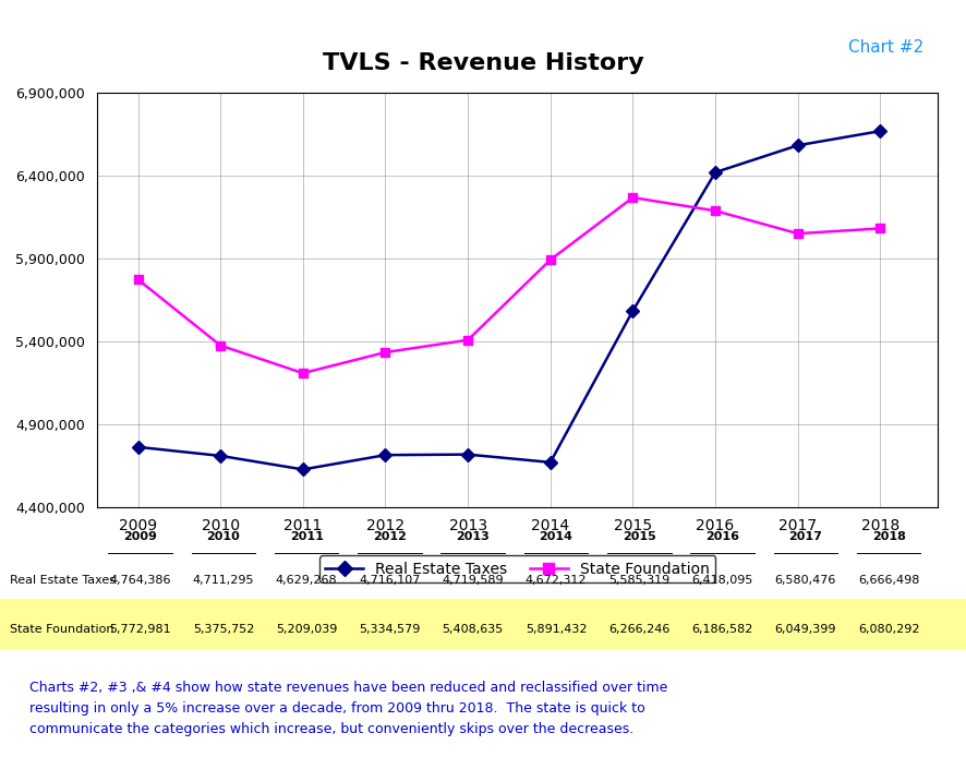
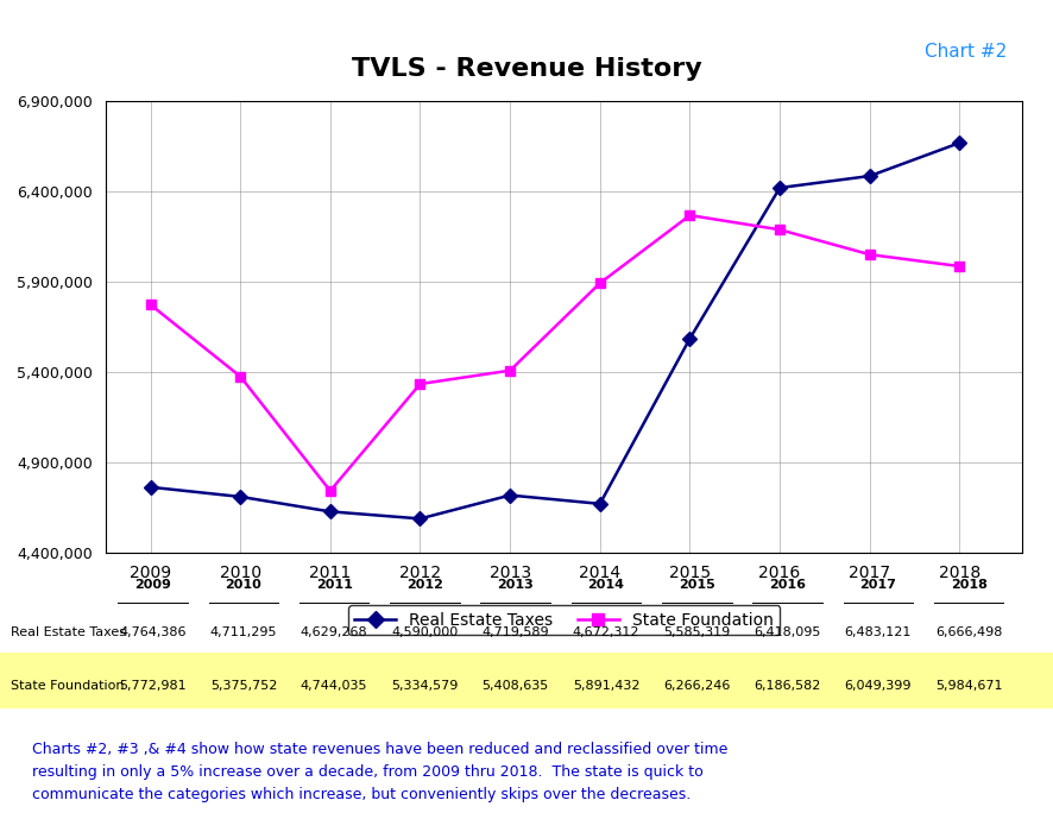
State Foundation/2011: 5,209,039 -> 4,744,035
Real Estate Taxes/2012: 4,720,000 -> 4,590,000
Real Estate Taxes/2017: 6,580,476 -> 6,483,121
State Foundation/2018: 6,080,292 -> 5,984,671
